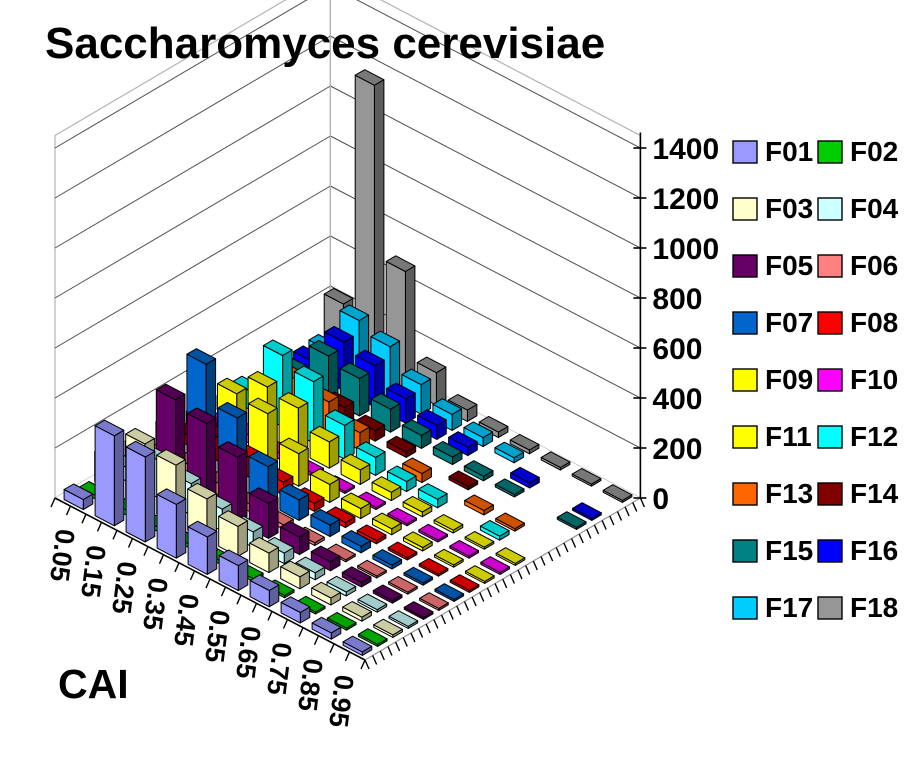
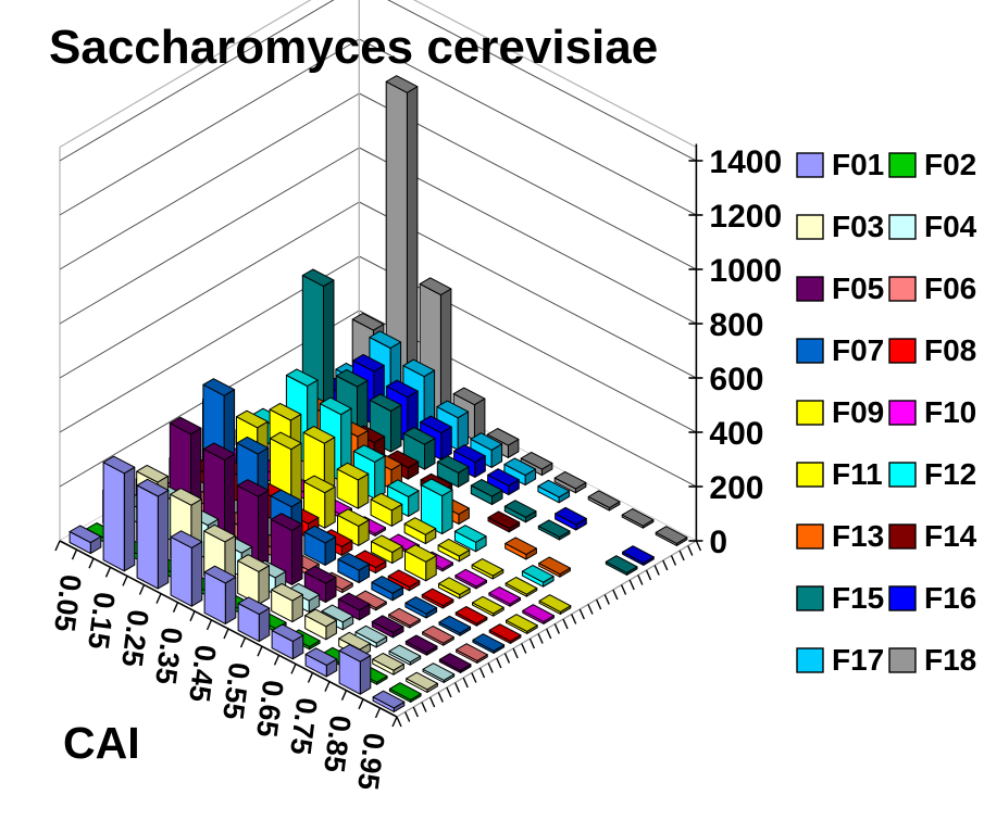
F09/0.05: 60 -> 240
F15/0.05: 50 -> 480
F05/0.45: 140 -> 200
F12/0.55: 40 -> 140
F09/0.65: 20 -> 70
F01/0.85: 20 -> 120
